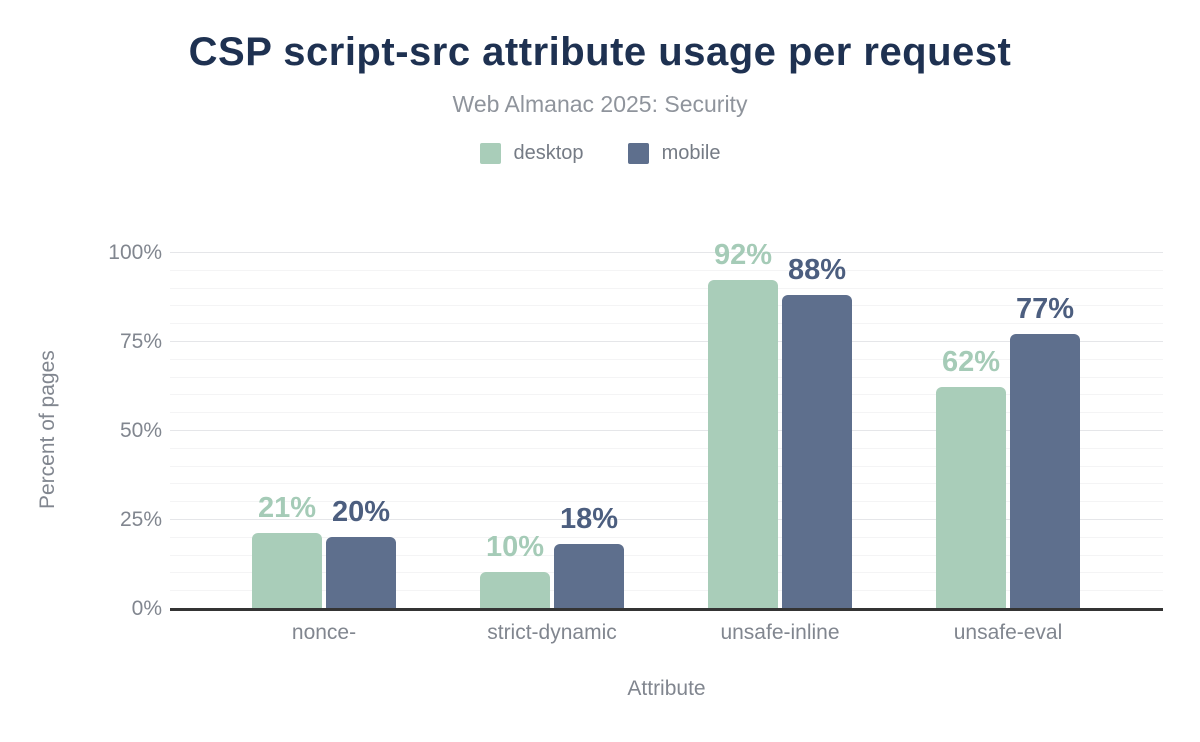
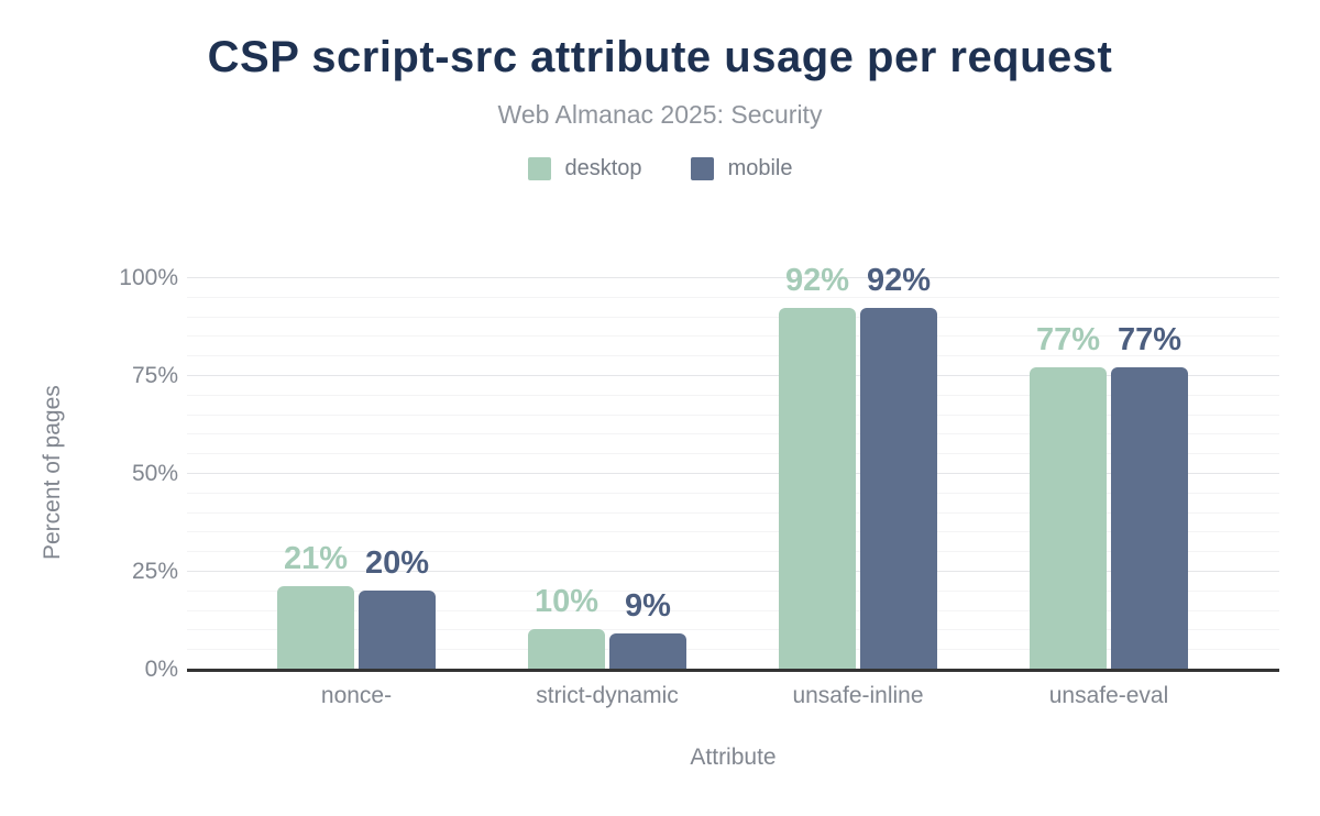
mobile/strict-dynamic: 18% -> 9%
mobile/unsafe-inline: 88% -> 92%
desktop/unsafe-eval: 62% -> 77%
